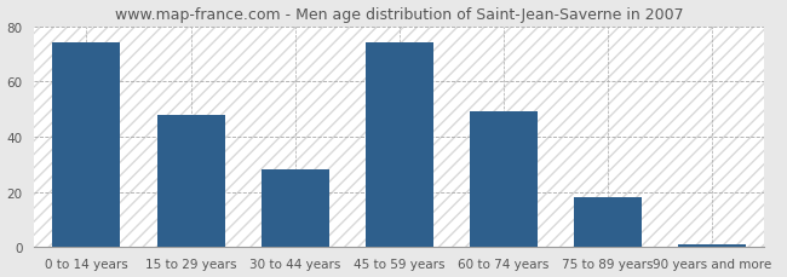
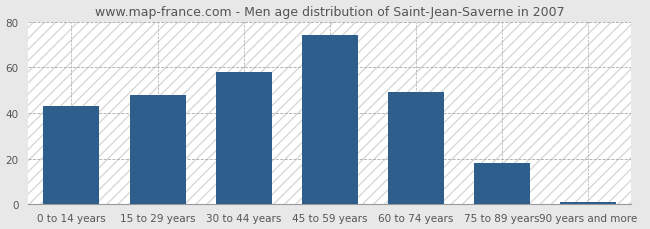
0 to 14 years: 74 -> 43
30 to 44 years: 28 -> 58
